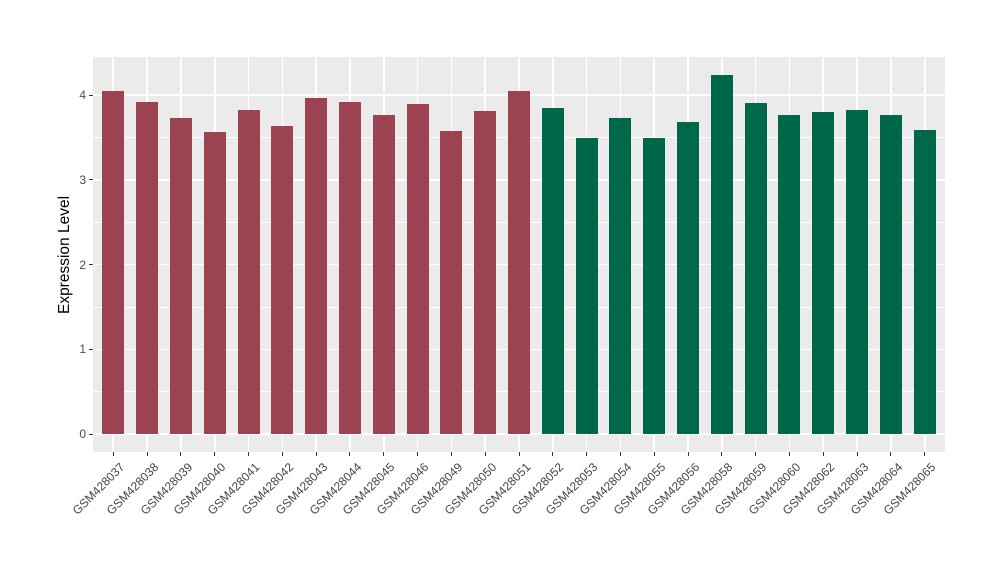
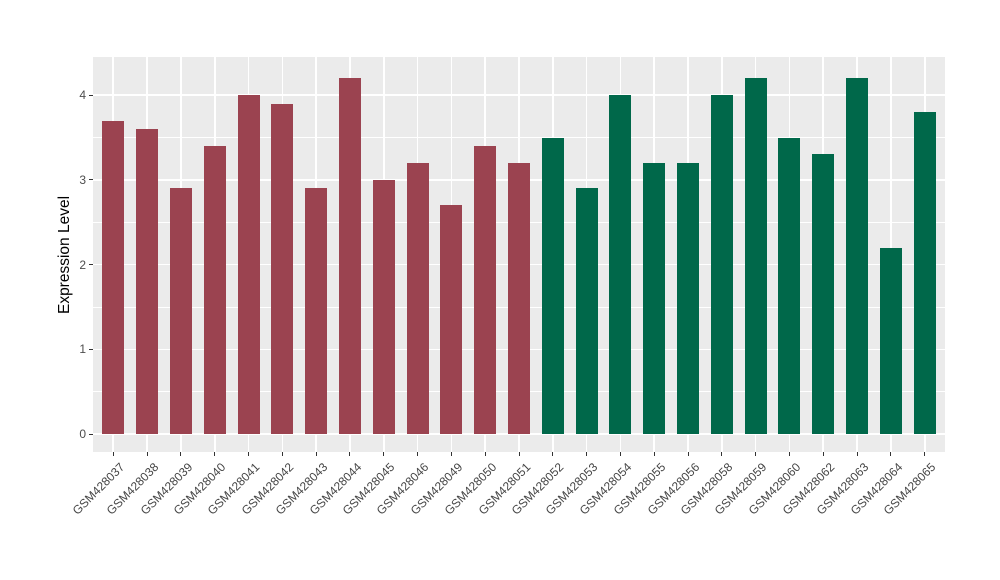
GSM428037: 4.0 -> 3.7
GSM428038: 3.9 -> 3.6
GSM428039: 3.7 -> 2.9
GSM428040: 3.6 -> 3.4
GSM428041: 3.8 -> 4.0
GSM428042: 3.6 -> 3.9
GSM428043: 4.0 -> 2.9
GSM428044: 3.9 -> 4.2
GSM428045: 3.8 -> 3.0
GSM428046: 3.9 -> 3.2
GSM428049: 3.6 -> 2.7
GSM428050: 3.8 -> 3.4
GSM428051: 4.0 -> 3.2
GSM428052: 3.9 -> 3.5
GSM428053: 3.5 -> 2.9
GSM428054: 3.7 -> 4.0
GSM428055: 3.5 -> 3.2
GSM428056: 3.7 -> 3.2
GSM428058: 4.2 -> 4.0
GSM428059: 3.9 -> 4.2
GSM428060: 3.8 -> 3.5
GSM428062: 3.8 -> 3.3
GSM428063: 3.8 -> 4.2
GSM428064: 3.8 -> 2.2
GSM428065: 3.6 -> 3.8
